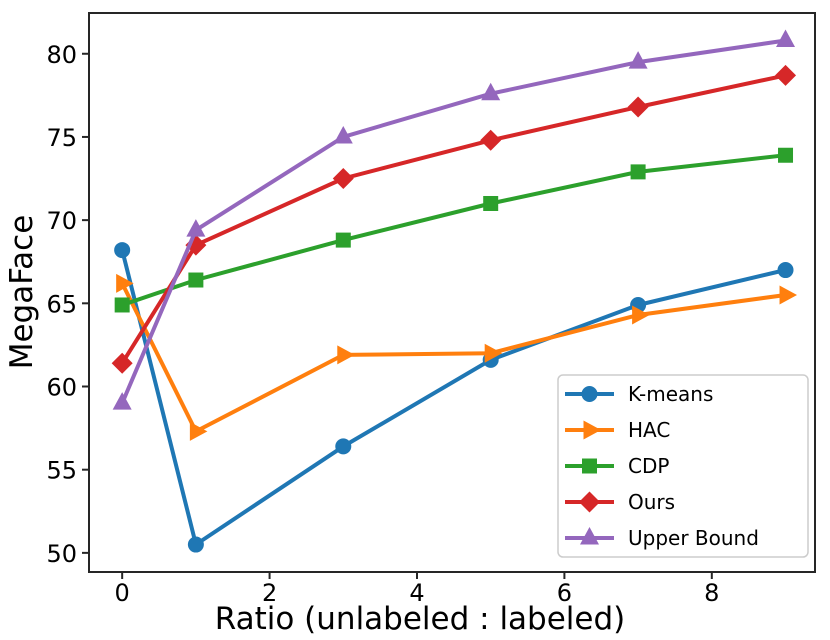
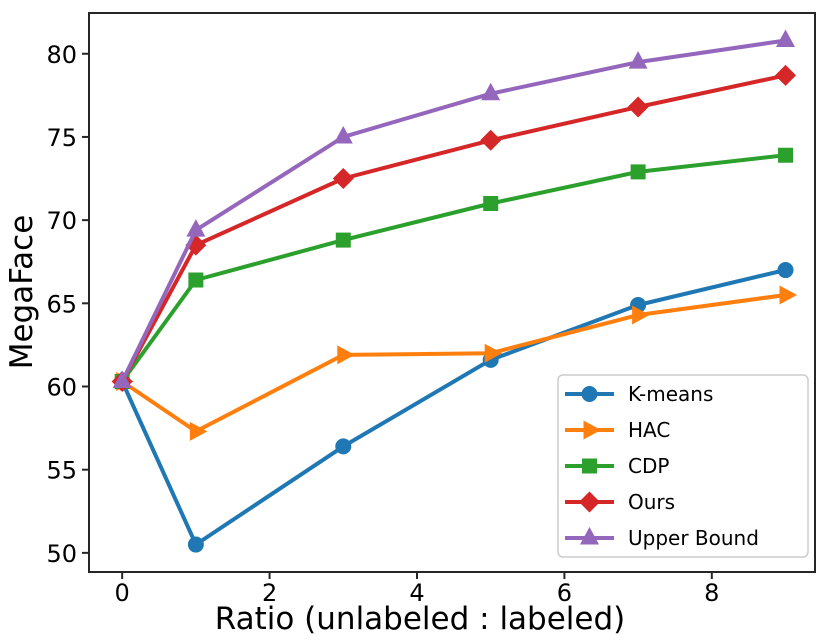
K-means/0: 68.2 -> 60.3
HAC/0: 66.2 -> 60.3
CDP/0: 64.9 -> 60.3
Ours/0: 61.4 -> 60.3
Upper Bound/0: 59.0 -> 60.3
